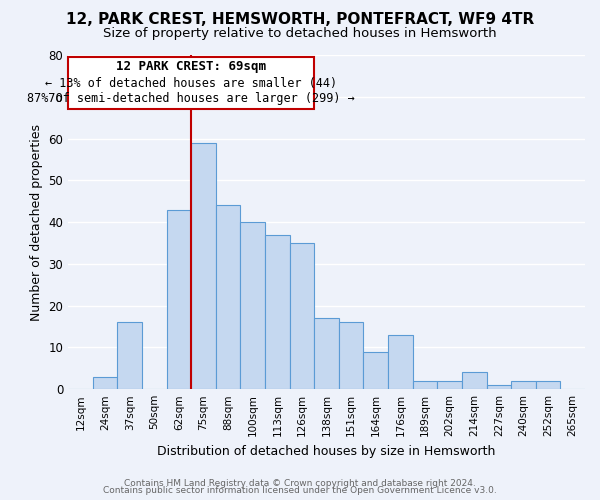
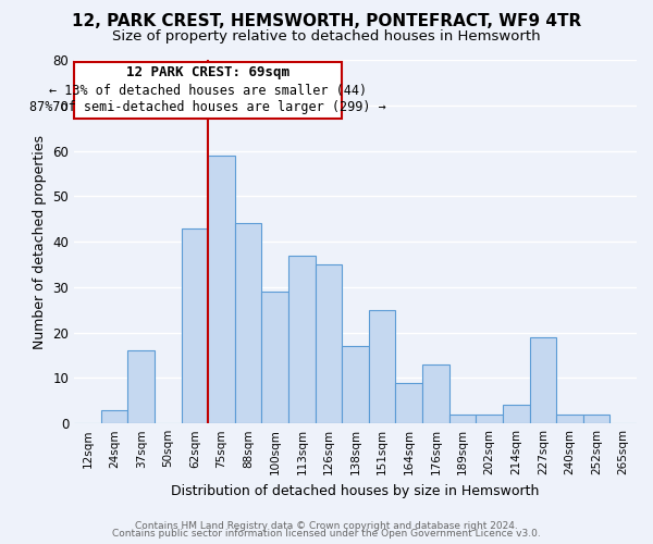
100sqm: 40 -> 29
151sqm: 16 -> 25
227sqm: 1 -> 19
